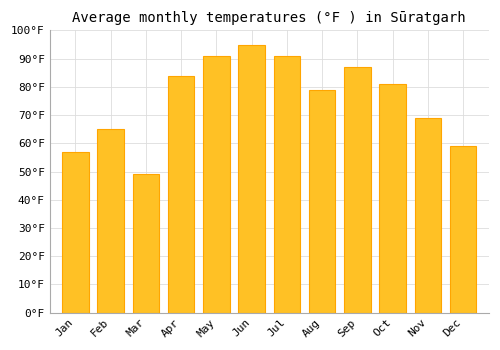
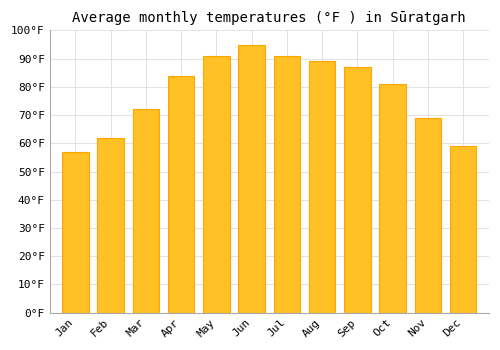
Feb: 65°F -> 62°F
Mar: 49°F -> 72°F
Aug: 79°F -> 89°F
